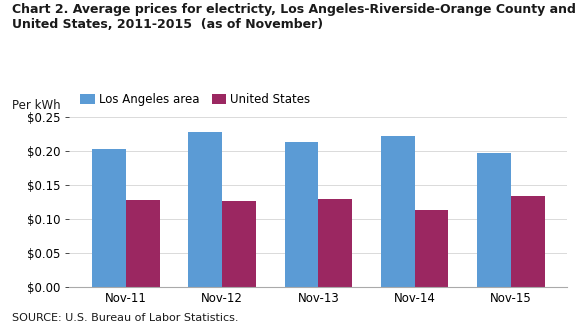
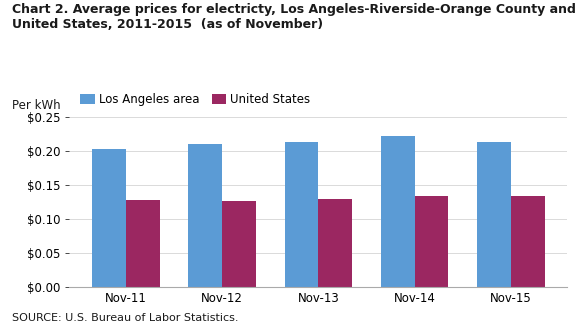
Los Angeles area/Nov-12: $0.228 -> $0.210
United States/Nov-14: $0.114 -> $0.134
Los Angeles area/Nov-15: $0.198 -> $0.213
